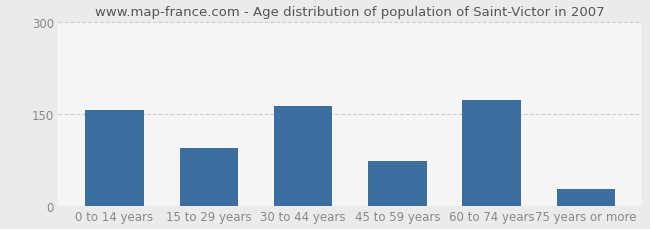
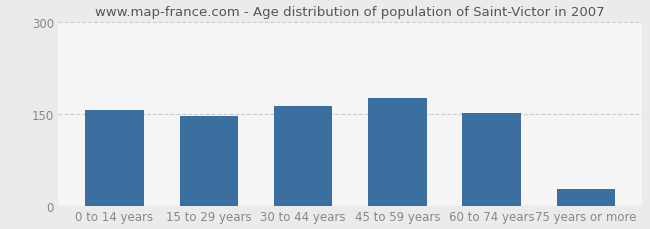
15 to 29 years: 94 -> 147
45 to 59 years: 74 -> 176
60 to 74 years: 172 -> 152
